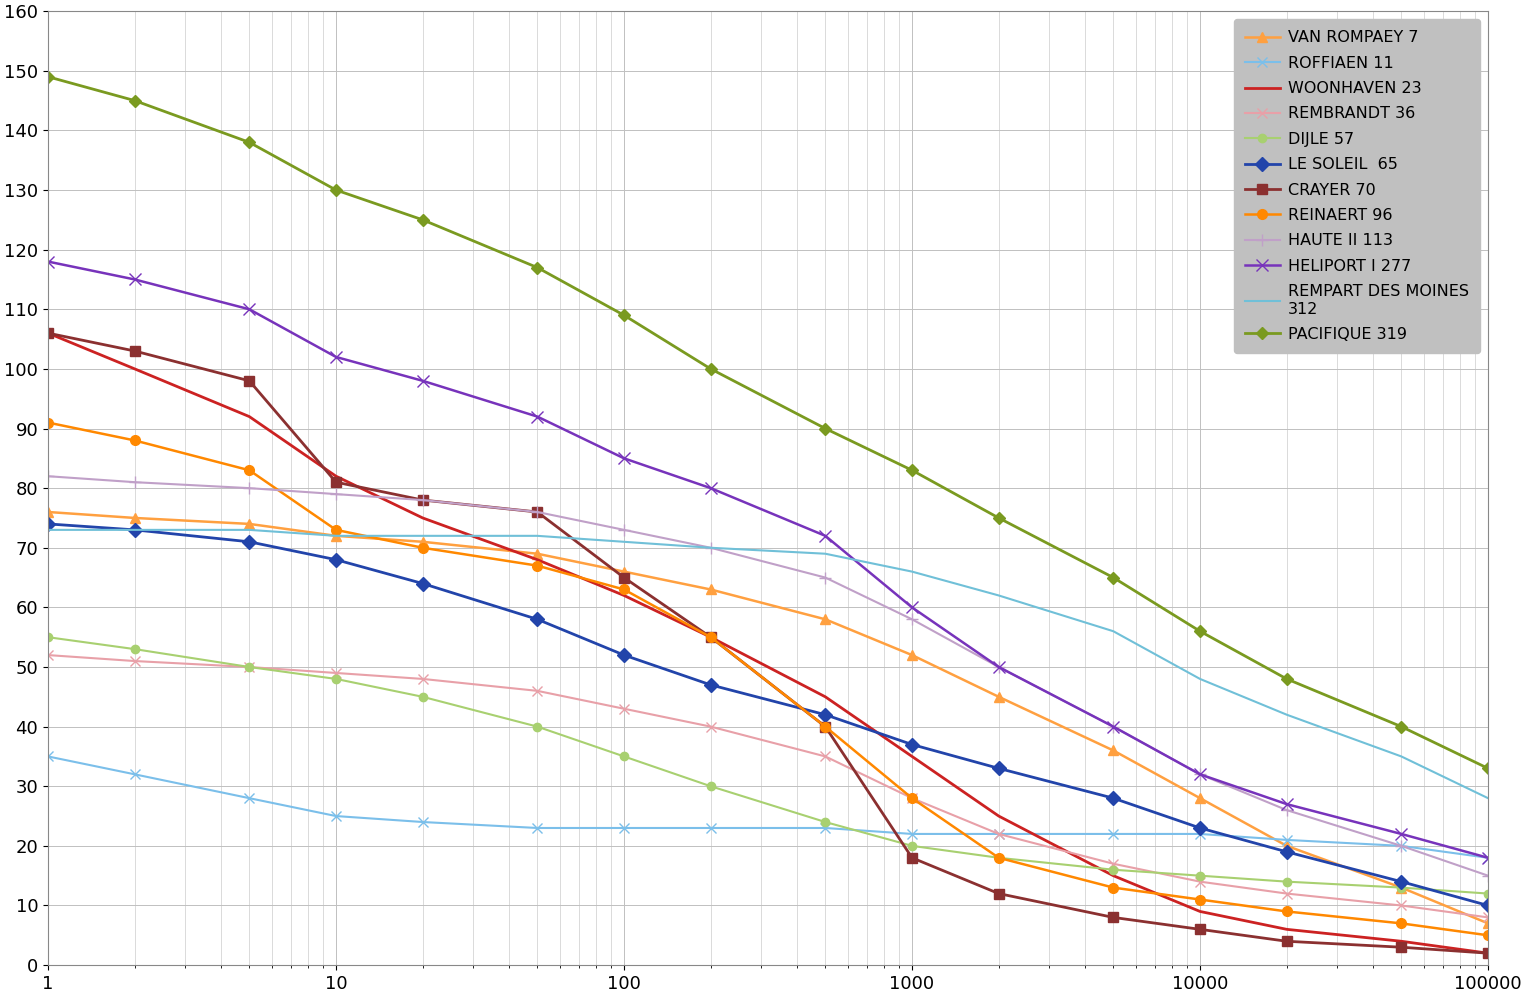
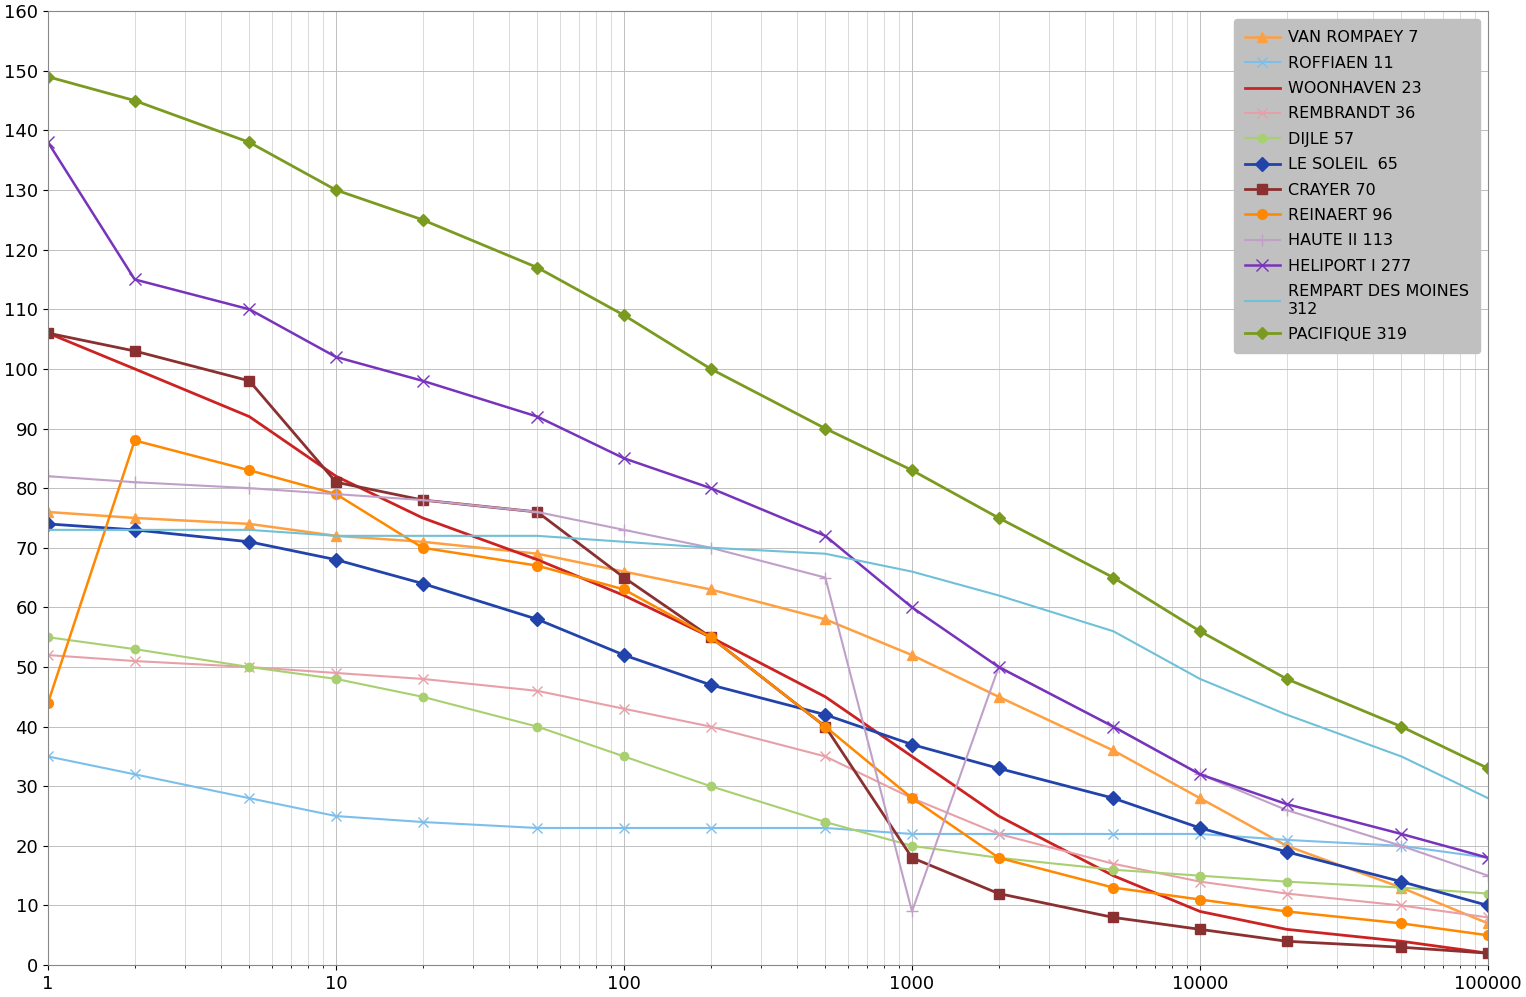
REINAERT 96/1: 91 -> 44
HELIPORT I 277/1: 118 -> 138
REINAERT 96/10: 73 -> 79
HAUTE II 113/1000: 58 -> 9
